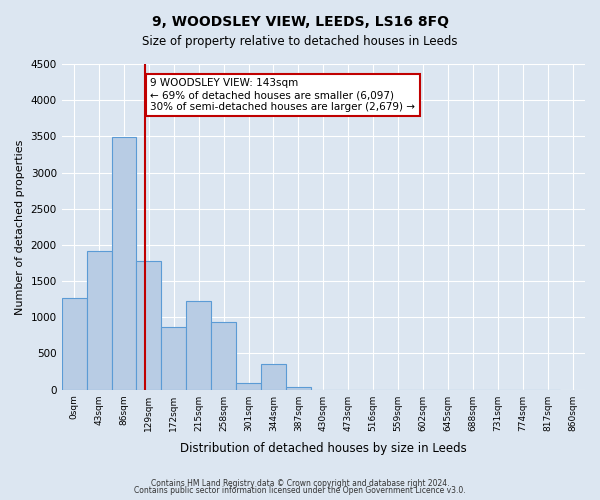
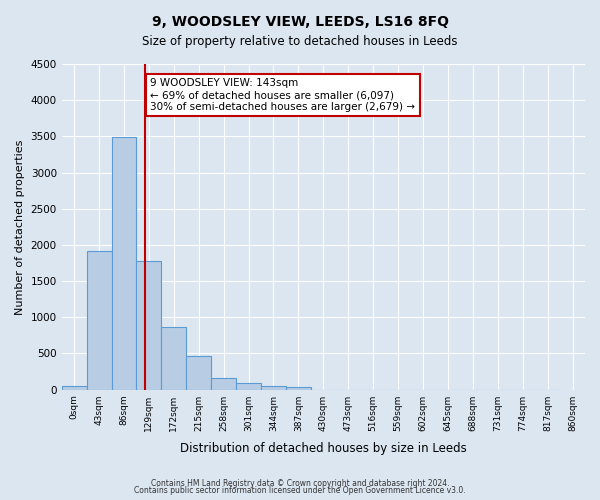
0sqm: 1260 -> 50
215sqm: 1220 -> 460
258sqm: 940 -> 160
344sqm: 360 -> 60
